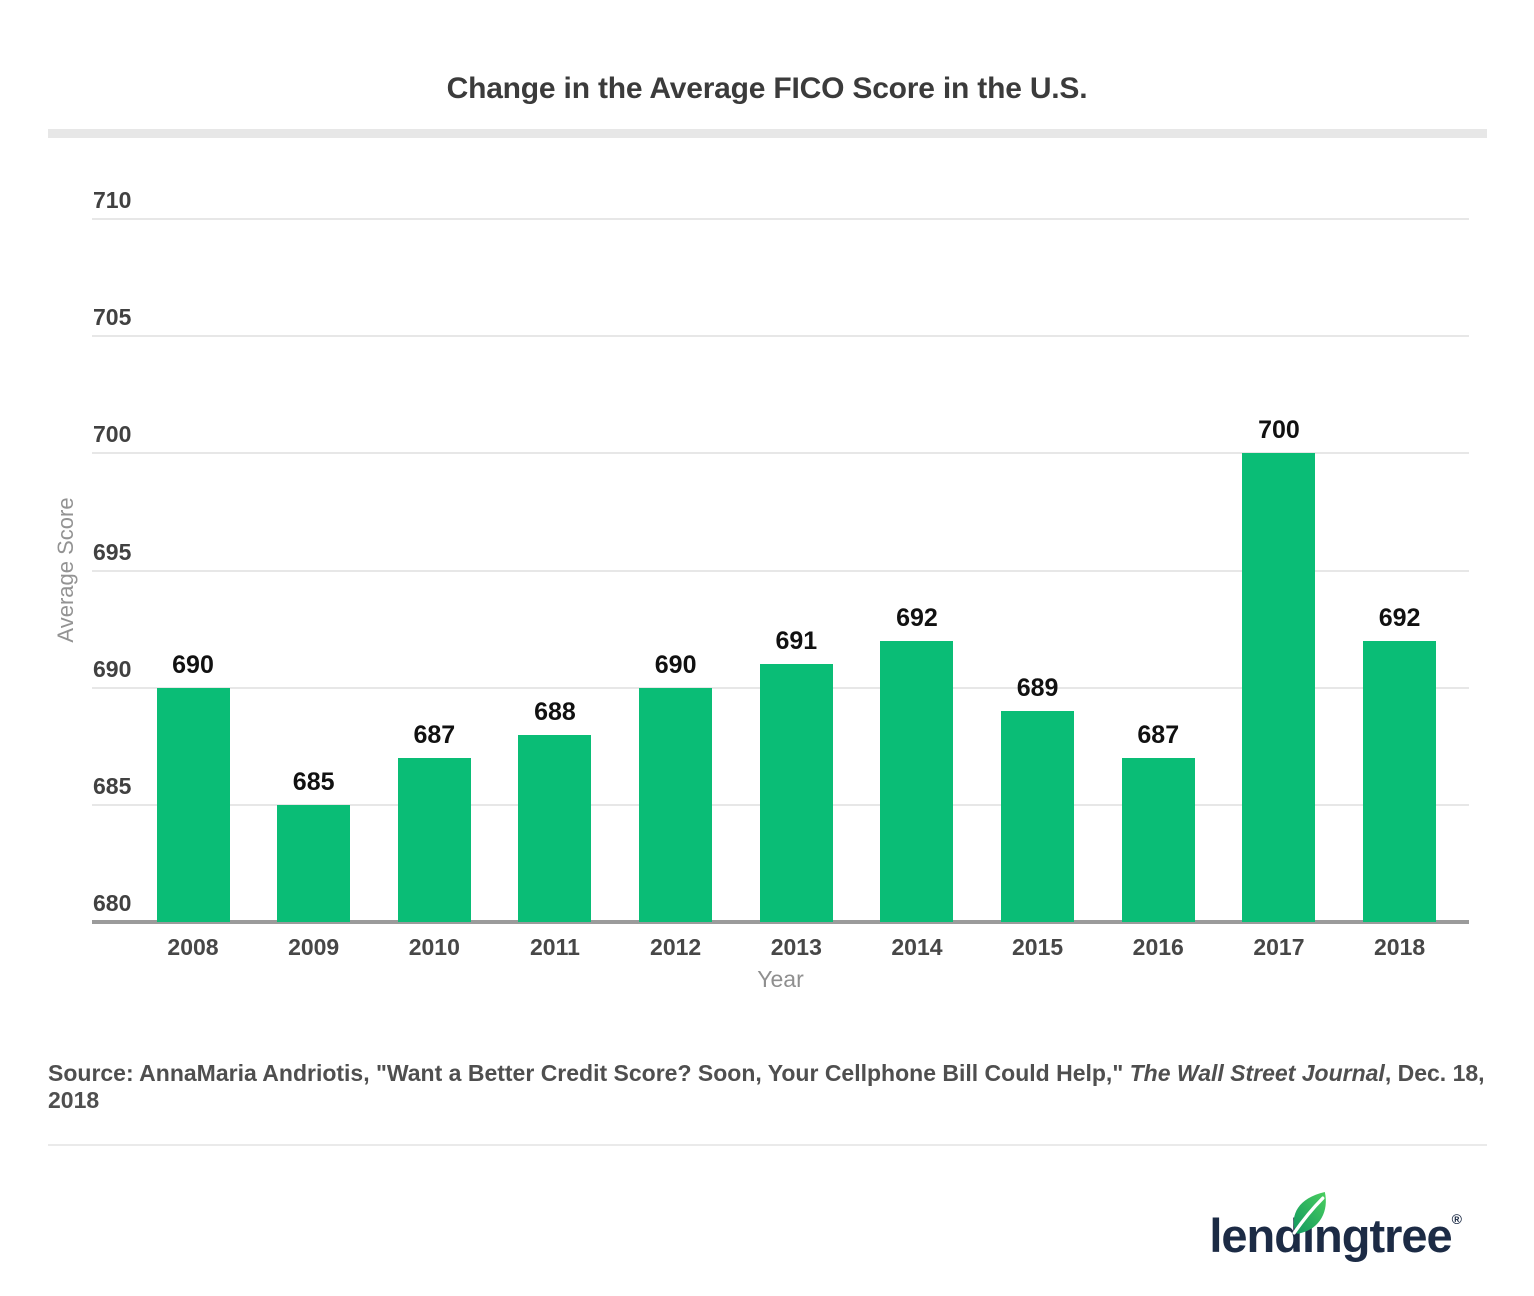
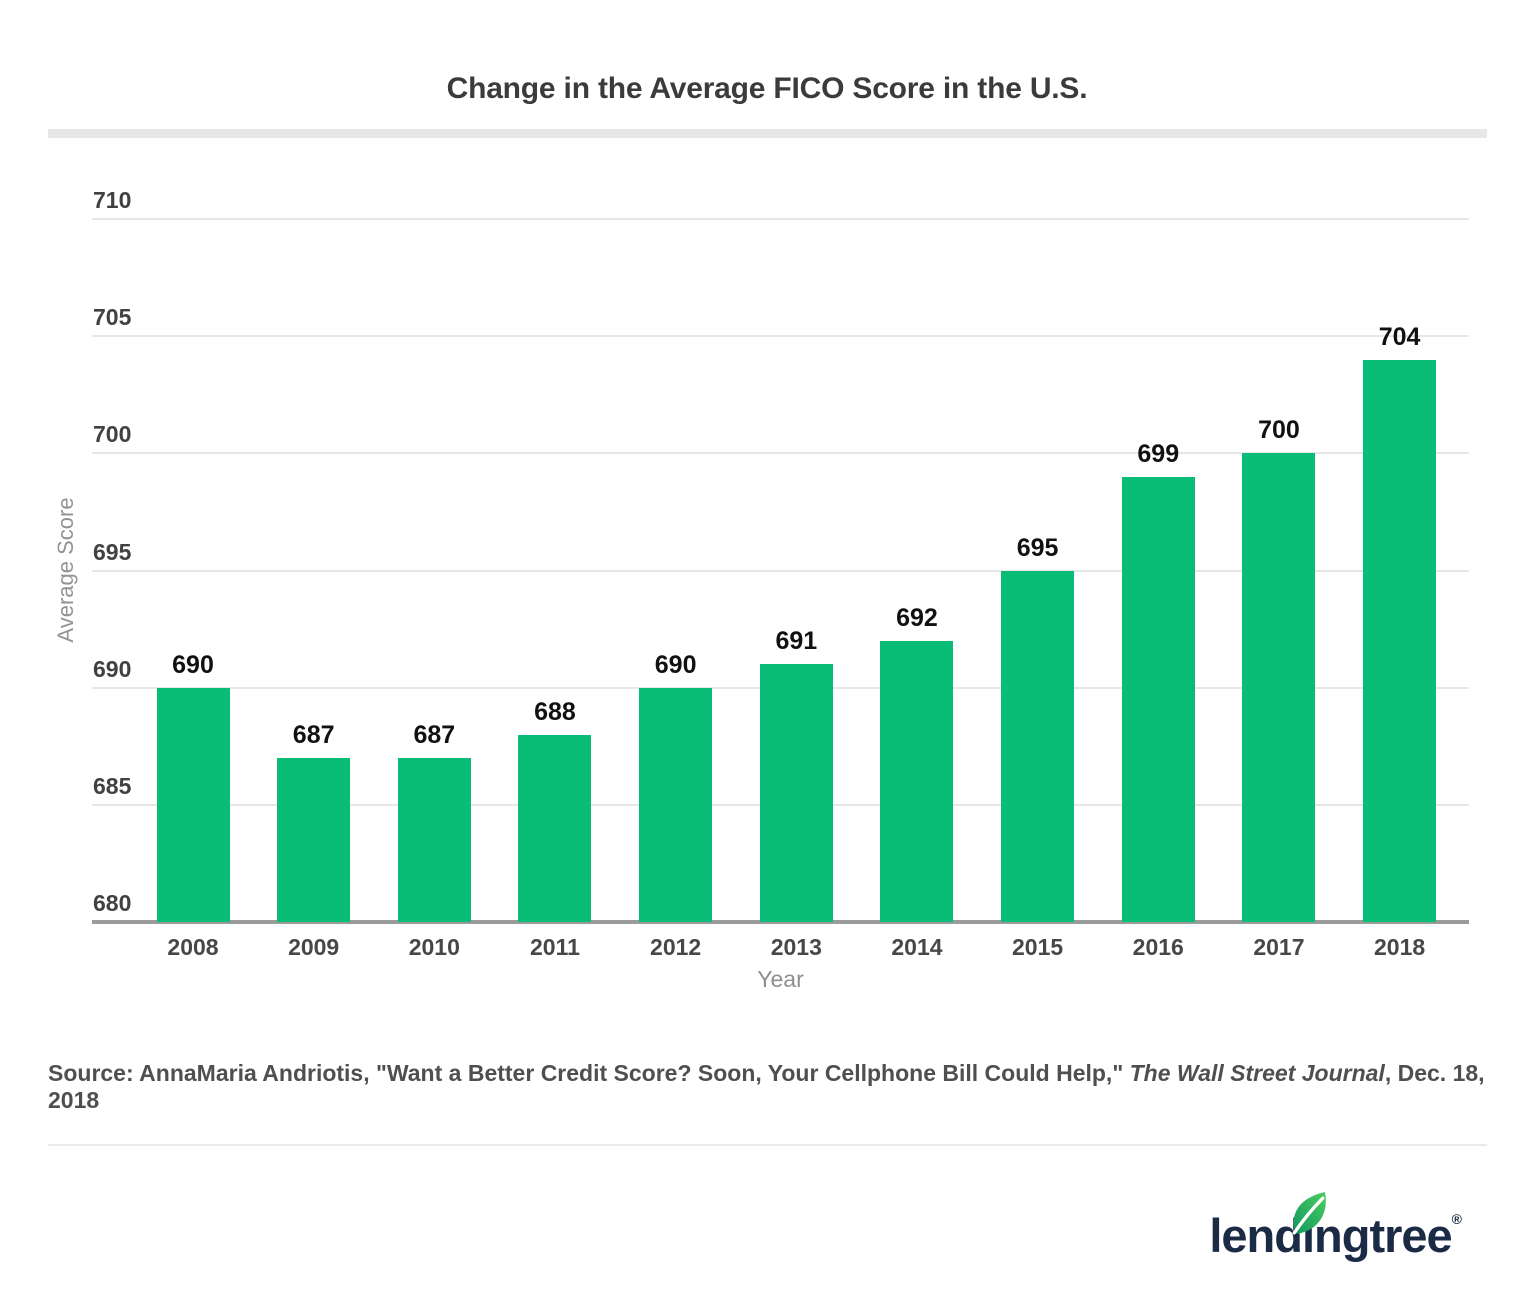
2009: 685 -> 687
2015: 689 -> 695
2016: 687 -> 699
2018: 692 -> 704
